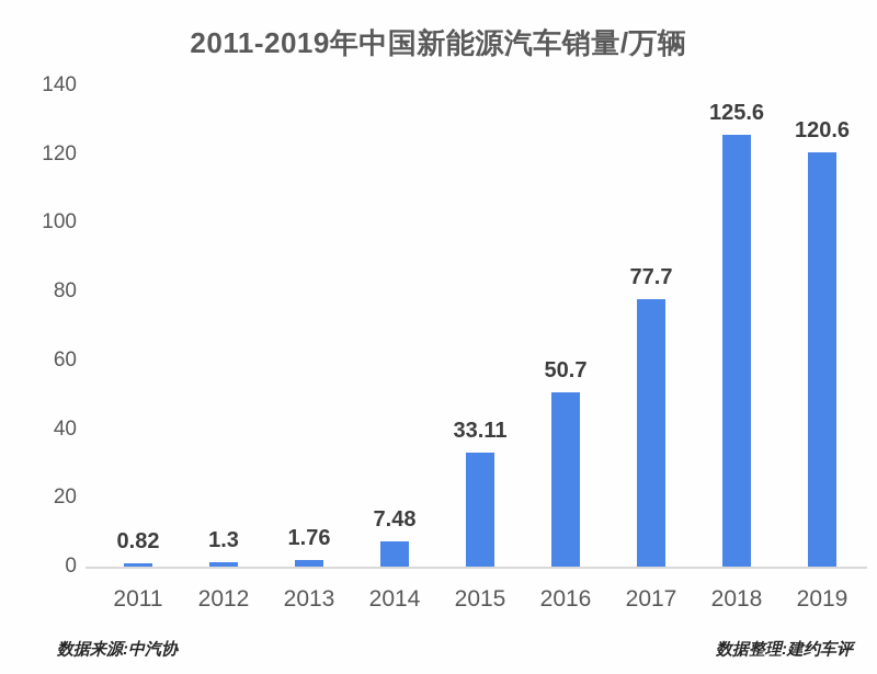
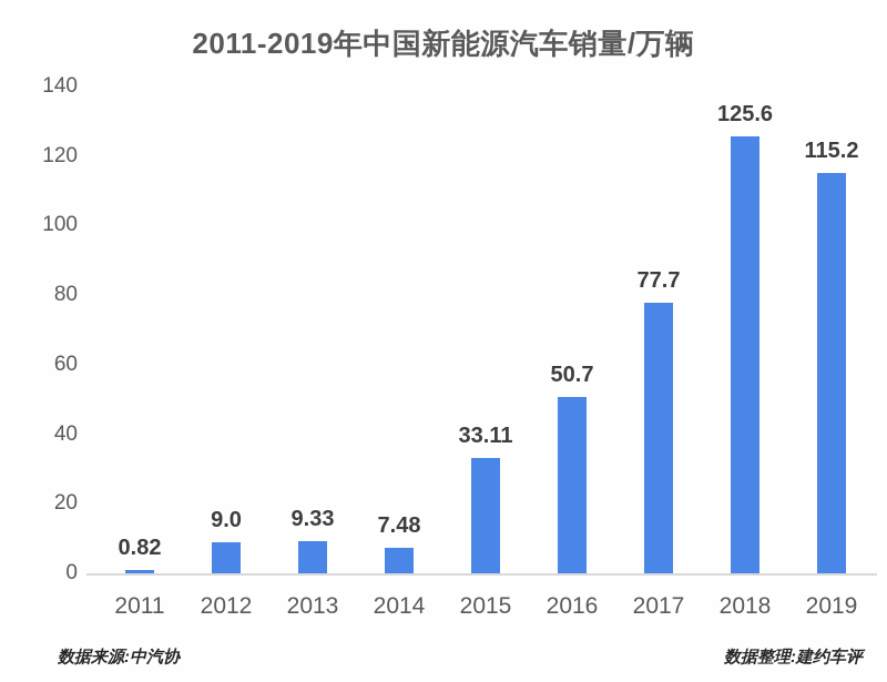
2012: 1.3 -> 9.0
2013: 1.76 -> 9.33
2019: 120.6 -> 115.2
